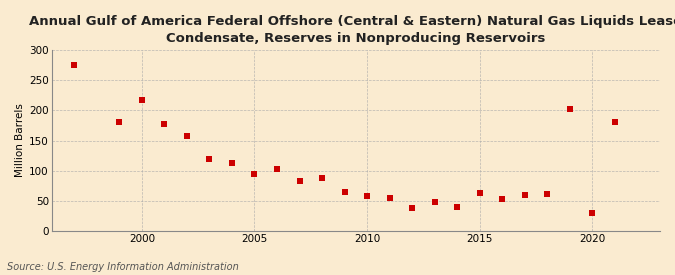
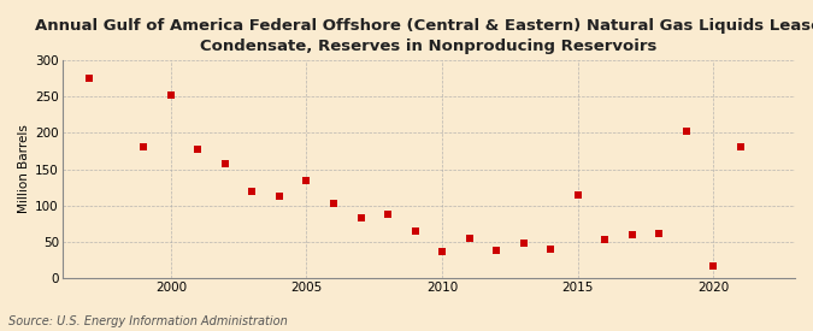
2000: 217 -> 252
2005: 95 -> 134
2010: 58 -> 36
2015: 63 -> 114
2020: 30 -> 16
